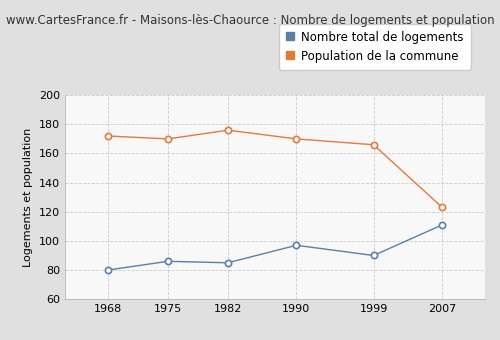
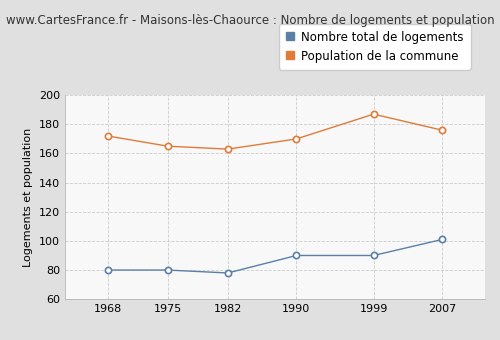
Nombre total de logements/1975: 86 -> 80
Population de la commune/1975: 170 -> 165
Nombre total de logements/1982: 85 -> 78
Population de la commune/1982: 176 -> 163
Nombre total de logements/1990: 97 -> 90
Population de la commune/1999: 166 -> 187
Nombre total de logements/2007: 111 -> 101
Population de la commune/2007: 123 -> 176
